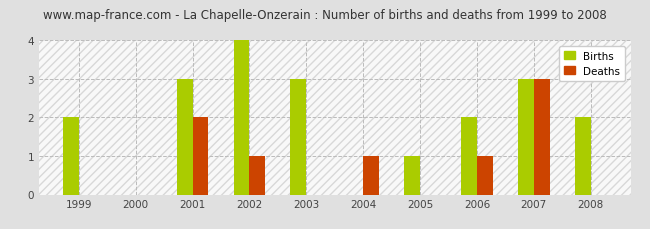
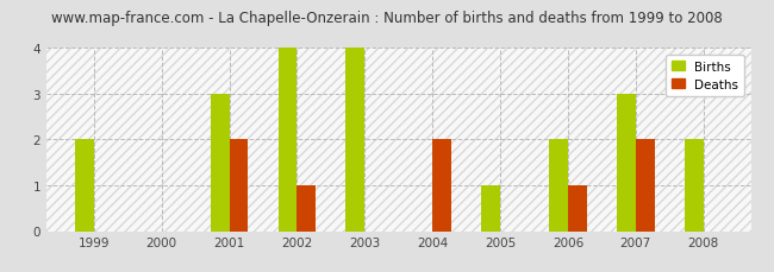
Births/2003: 3 -> 4
Deaths/2004: 1 -> 2
Deaths/2007: 3 -> 2
